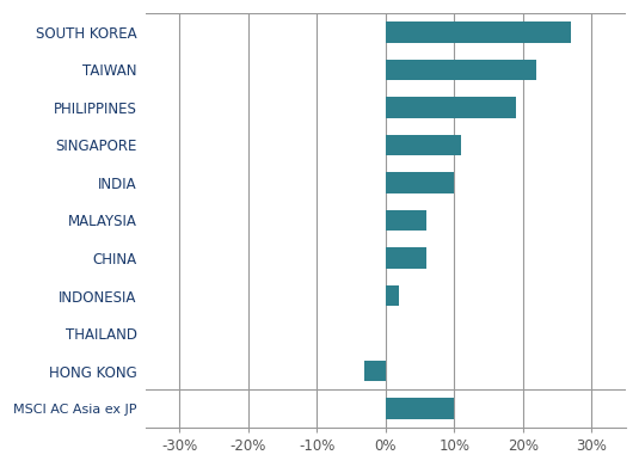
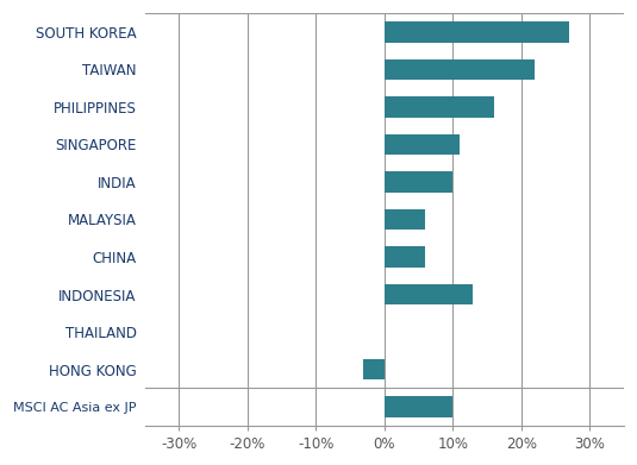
PHILIPPINES: 19% -> 16%
INDONESIA: 2% -> 13%
